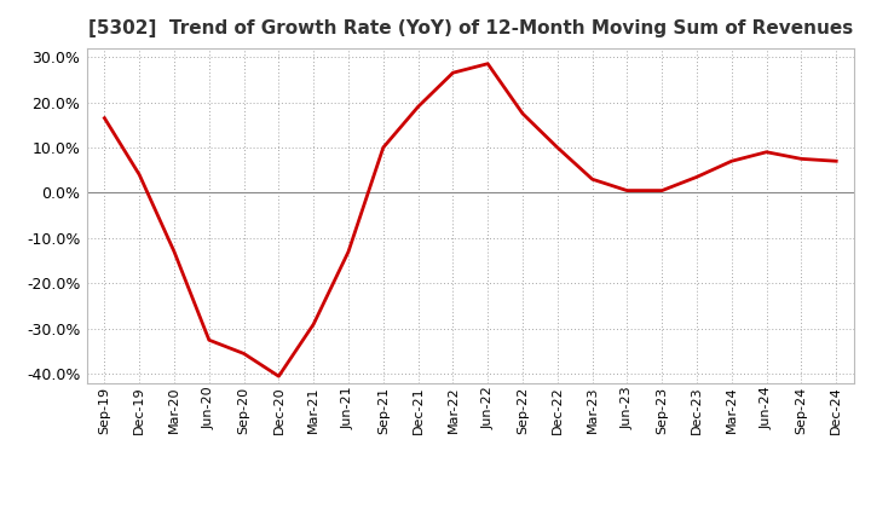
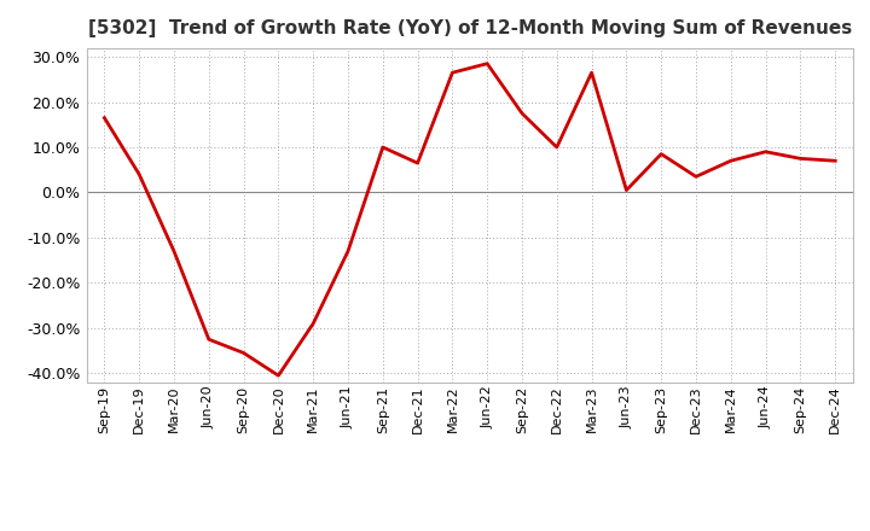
Dec-21: 19.0% -> 6.5%
Mar-23: 3.0% -> 26.5%
Sep-23: 0.5% -> 8.5%
